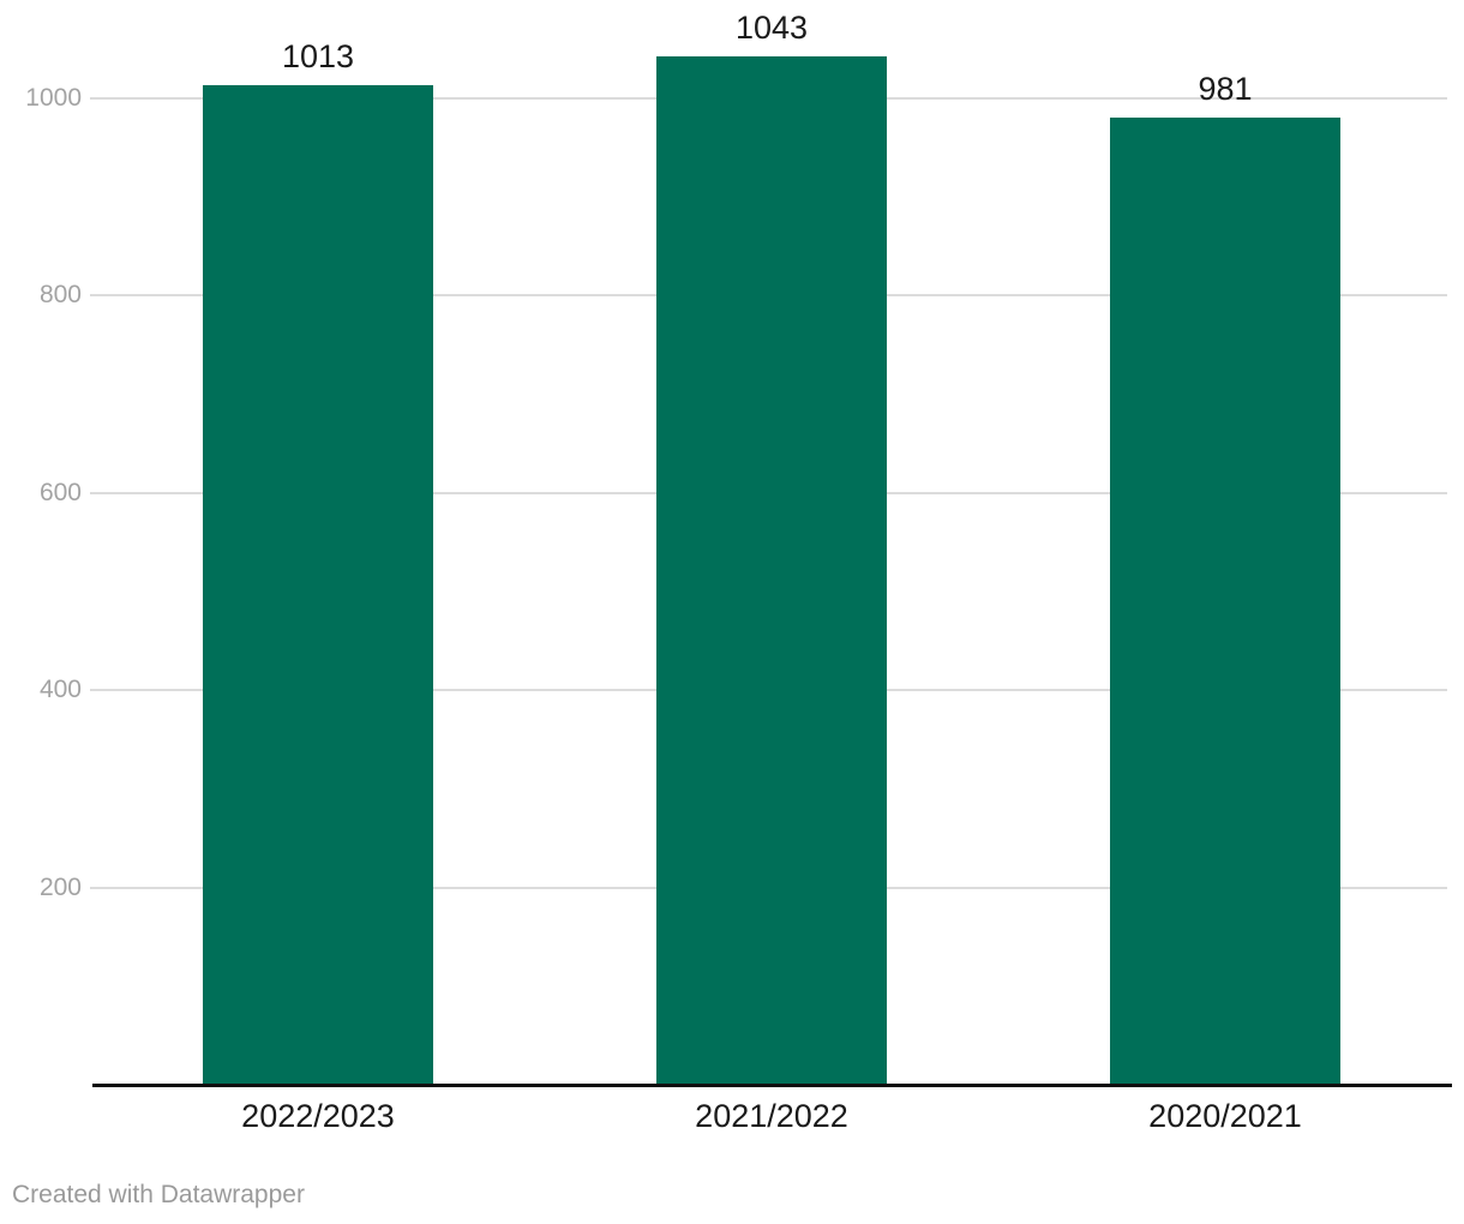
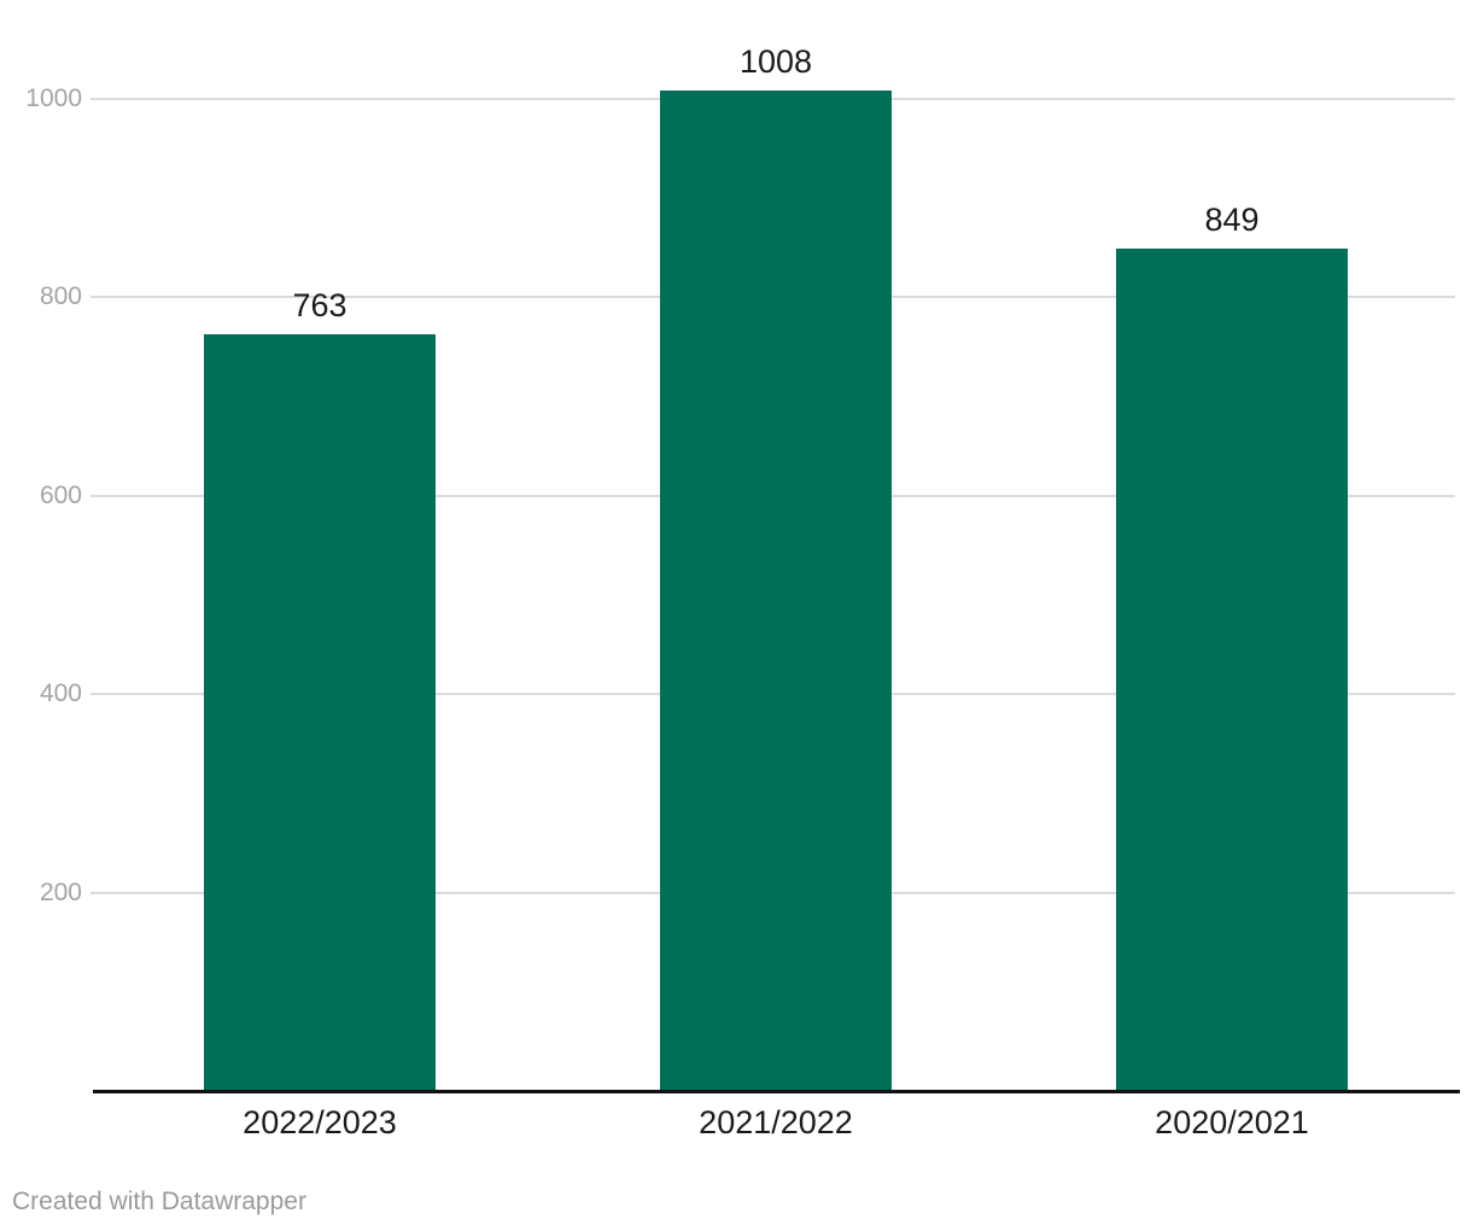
2022/2023: 1013 -> 763
2021/2022: 1043 -> 1008
2020/2021: 981 -> 849
